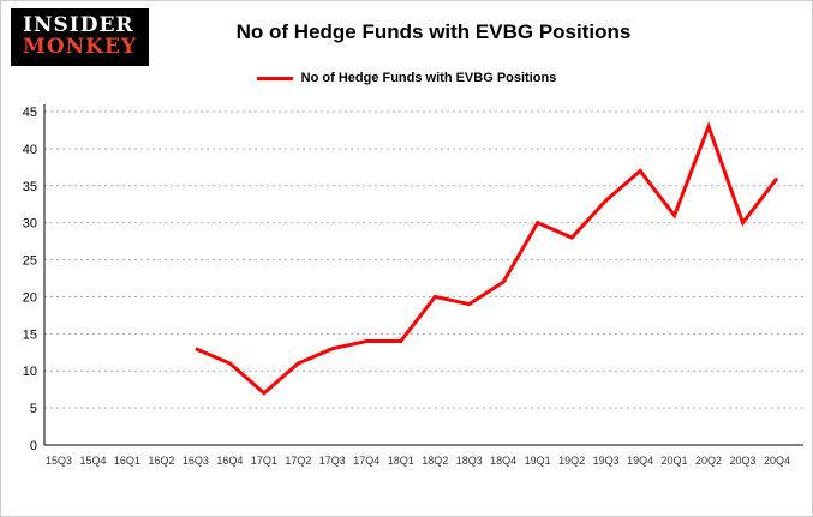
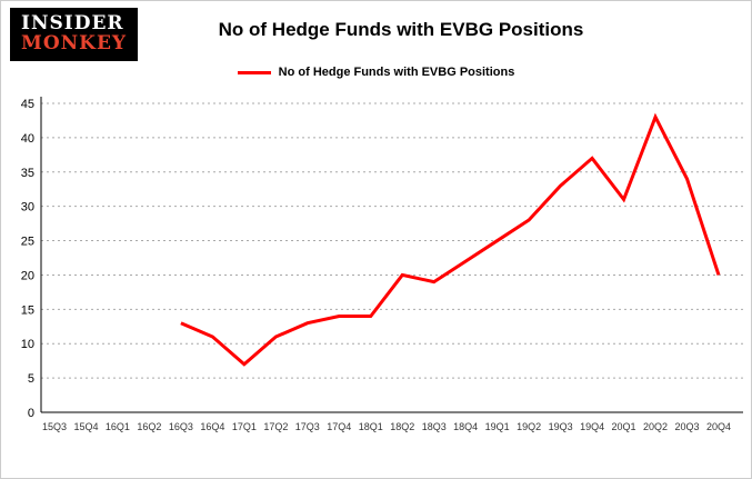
19Q1: 30 -> 25
20Q3: 30 -> 34
20Q4: 36 -> 20
